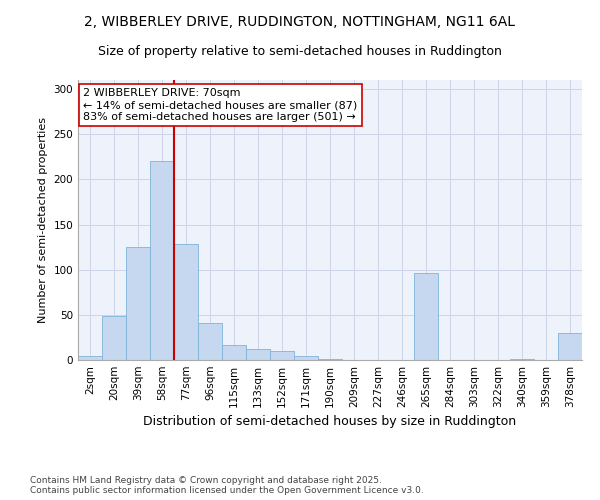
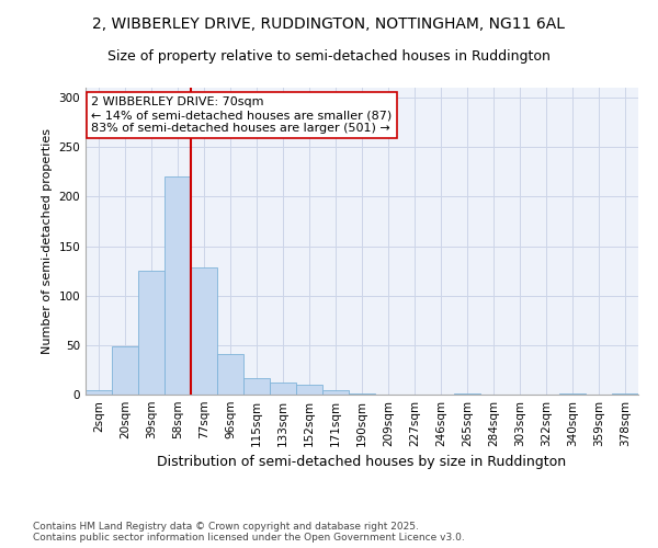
265sqm: 96 -> 1
378sqm: 30 -> 1
